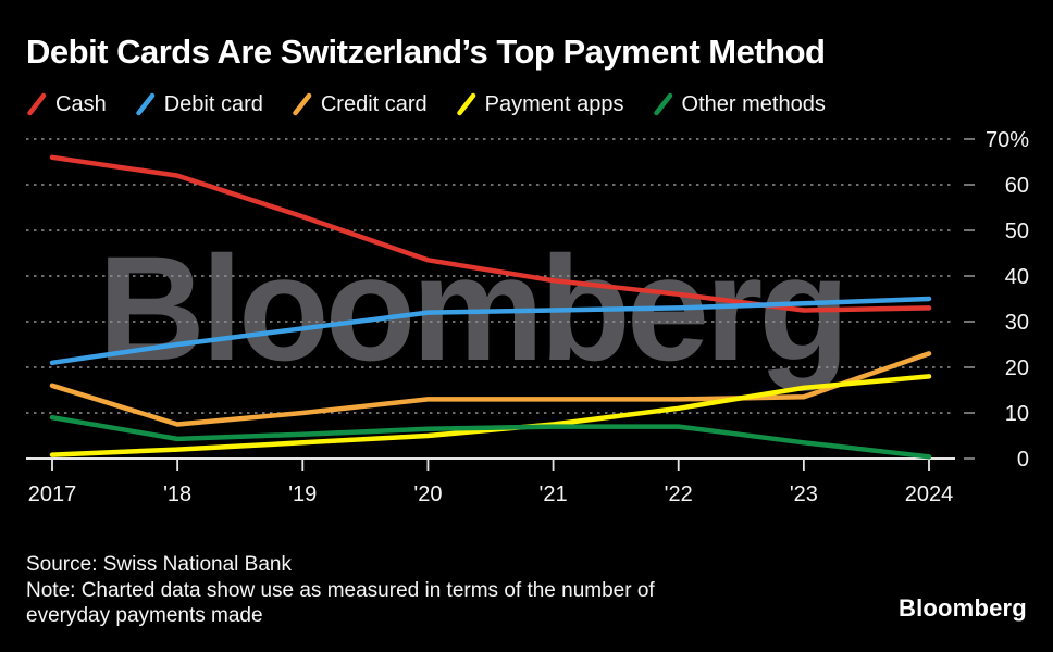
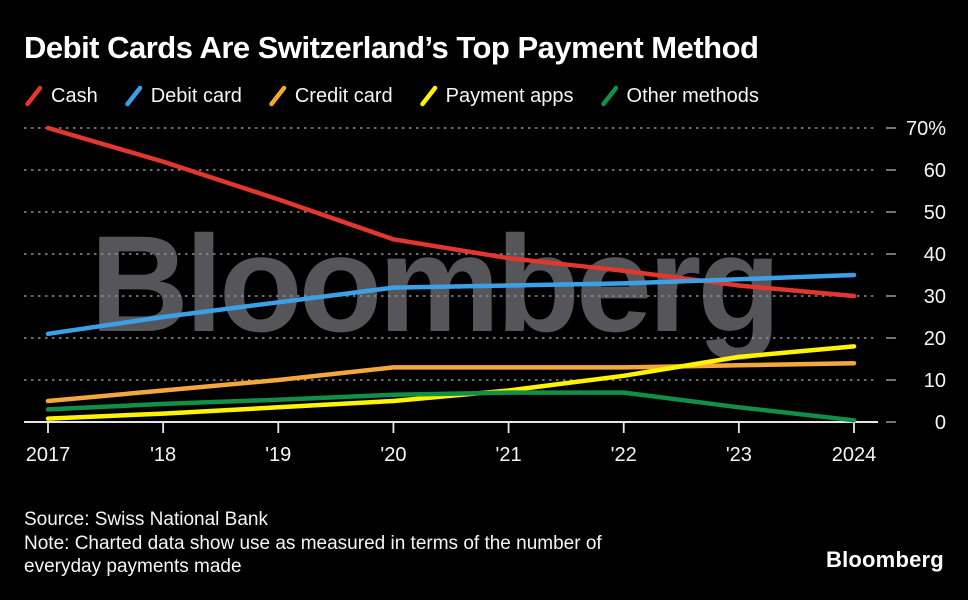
Cash/2017: 66% -> 70%
Credit card/2017: 16% -> 5%
Other methods/2017: 9% -> 3%
Cash/2024: 33% -> 30%
Credit card/2024: 23% -> 14%
